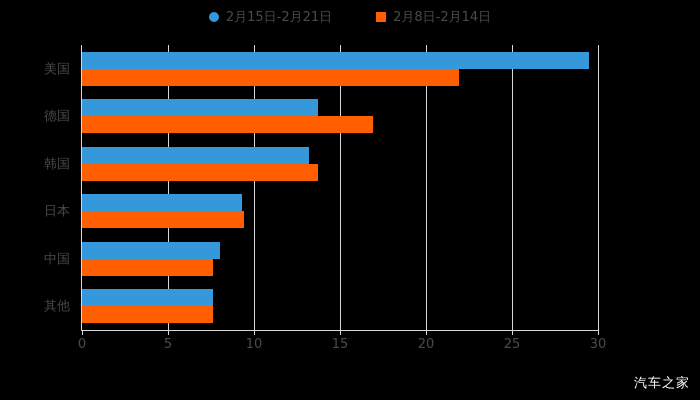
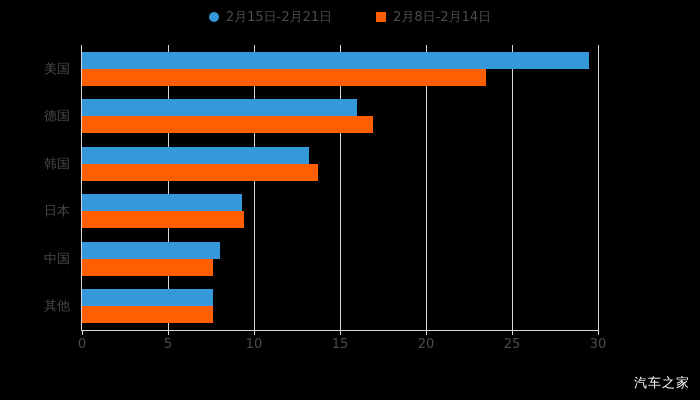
2月8日-2月14日/美国: 21.9 -> 23.5
2月15日-2月21日/德国: 13.7 -> 16.0
